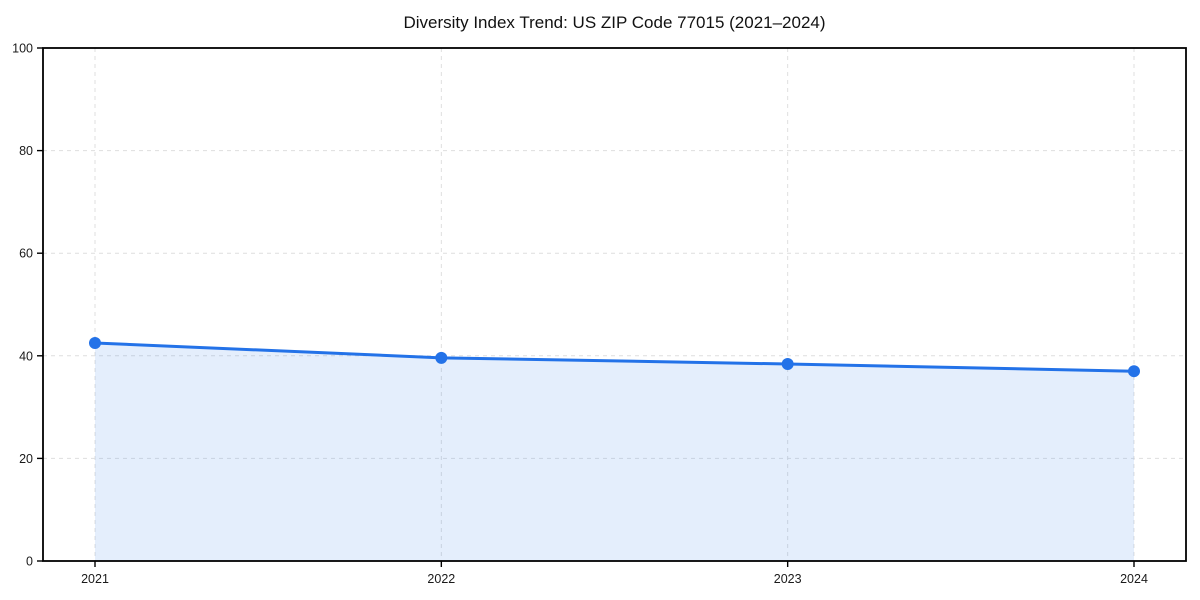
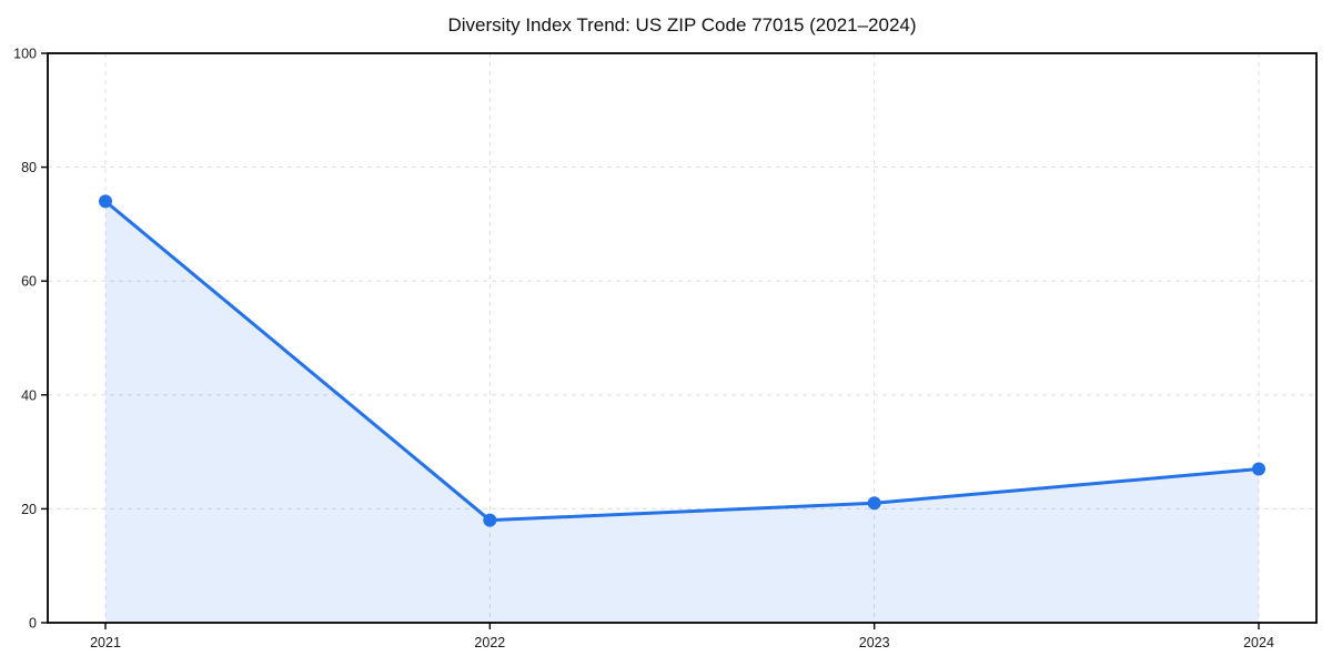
2021: 42 -> 74
2022: 40 -> 18
2023: 38 -> 21
2024: 37 -> 27
